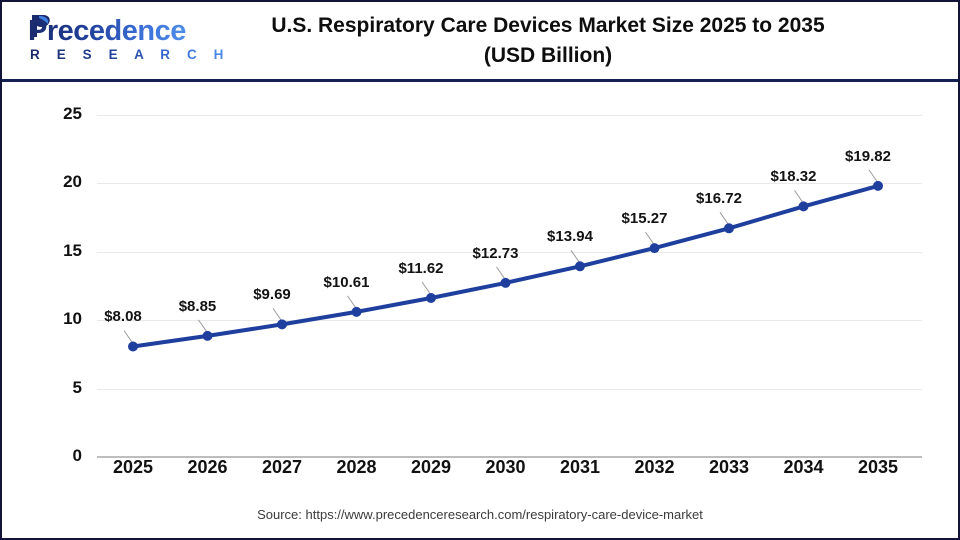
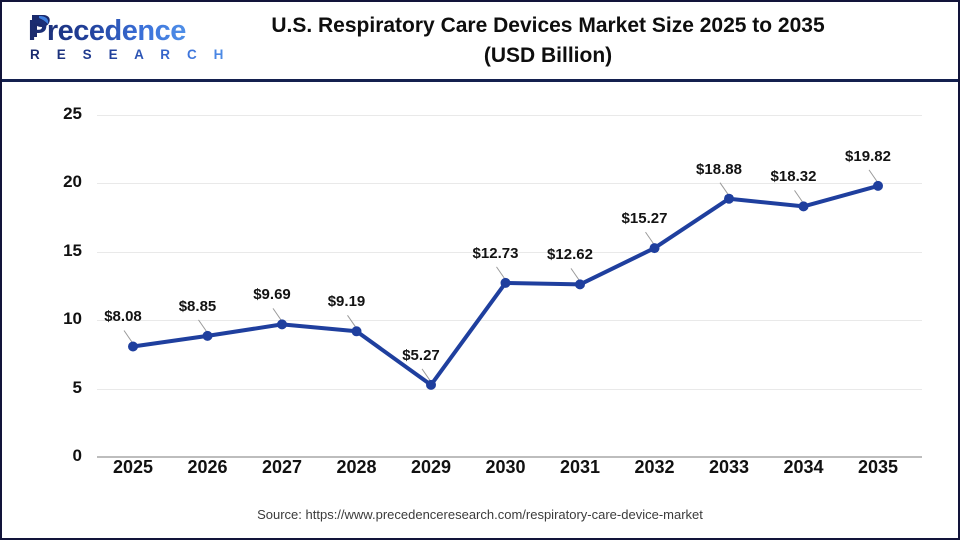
2028: $10.61 -> $9.19
2029: $11.62 -> $5.27
2031: $13.94 -> $12.62
2033: $16.72 -> $18.88
